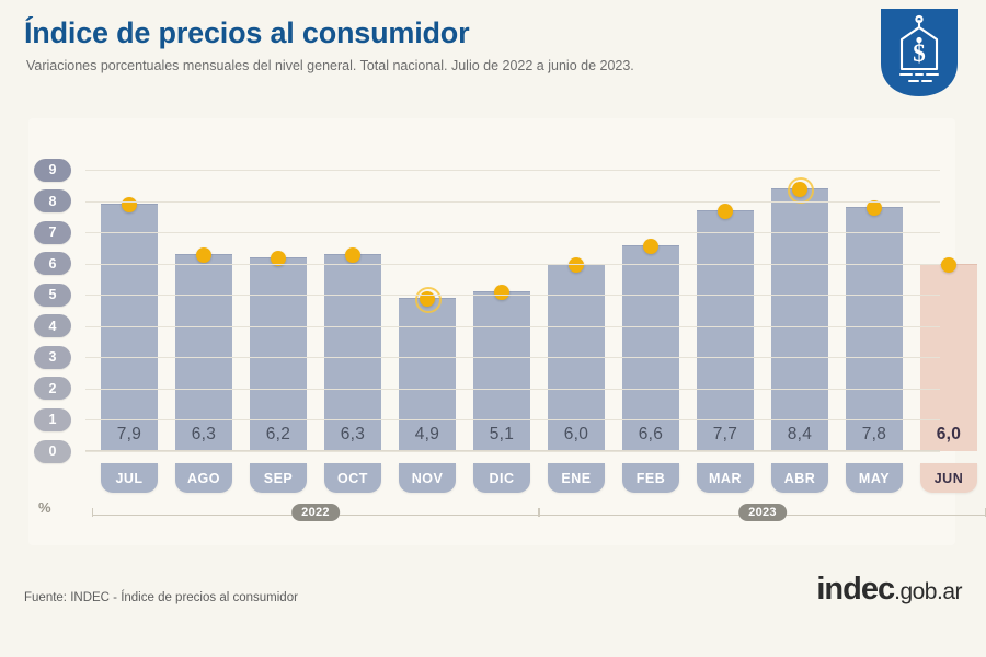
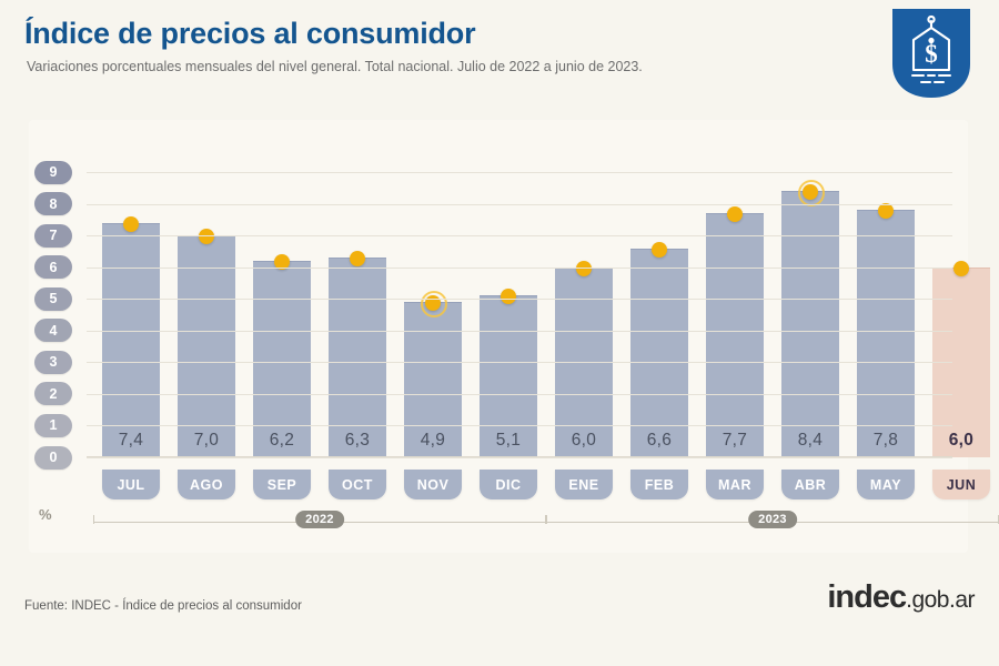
JUL: 7,9 -> 7,4
AGO: 6,3 -> 7,0
